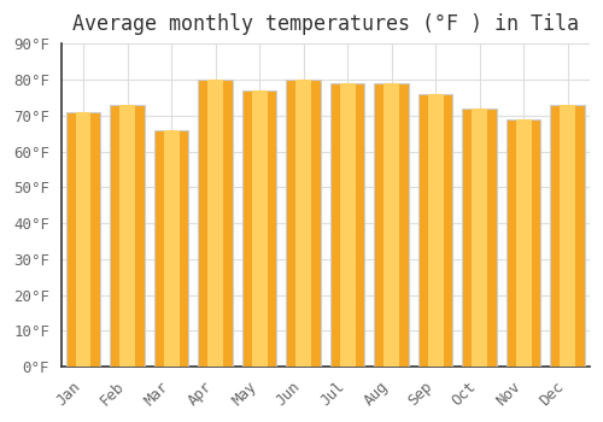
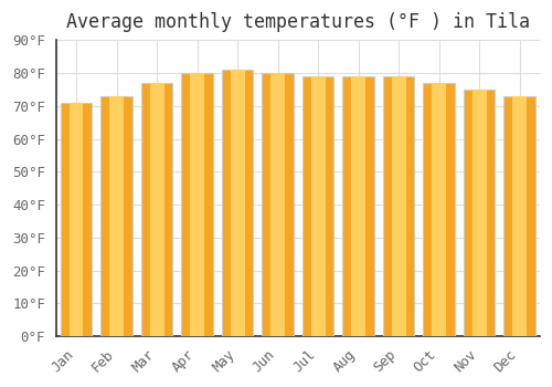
Mar: 66°F -> 77°F
May: 77°F -> 81°F
Sep: 76°F -> 79°F
Oct: 72°F -> 77°F
Nov: 69°F -> 75°F
